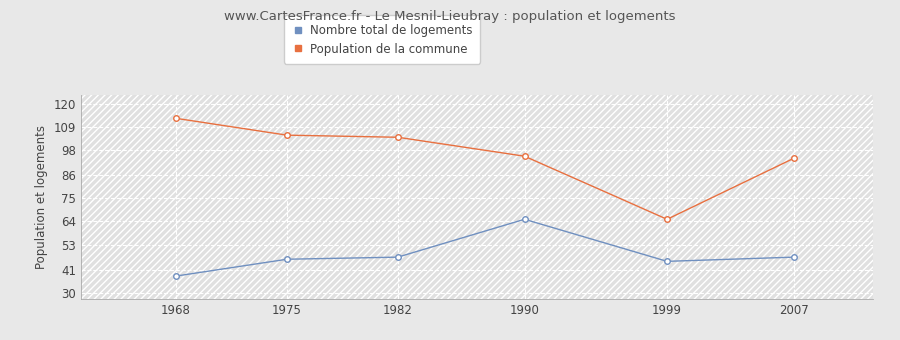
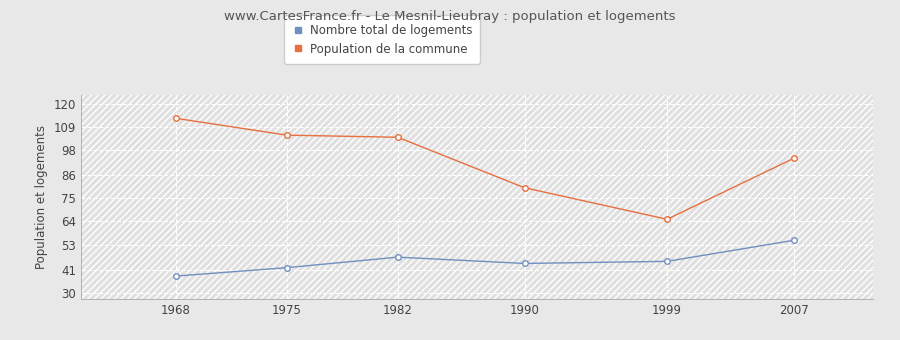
Nombre total de logements/1975: 46 -> 42
Nombre total de logements/1990: 65 -> 44
Population de la commune/1990: 95 -> 80
Nombre total de logements/2007: 47 -> 55
